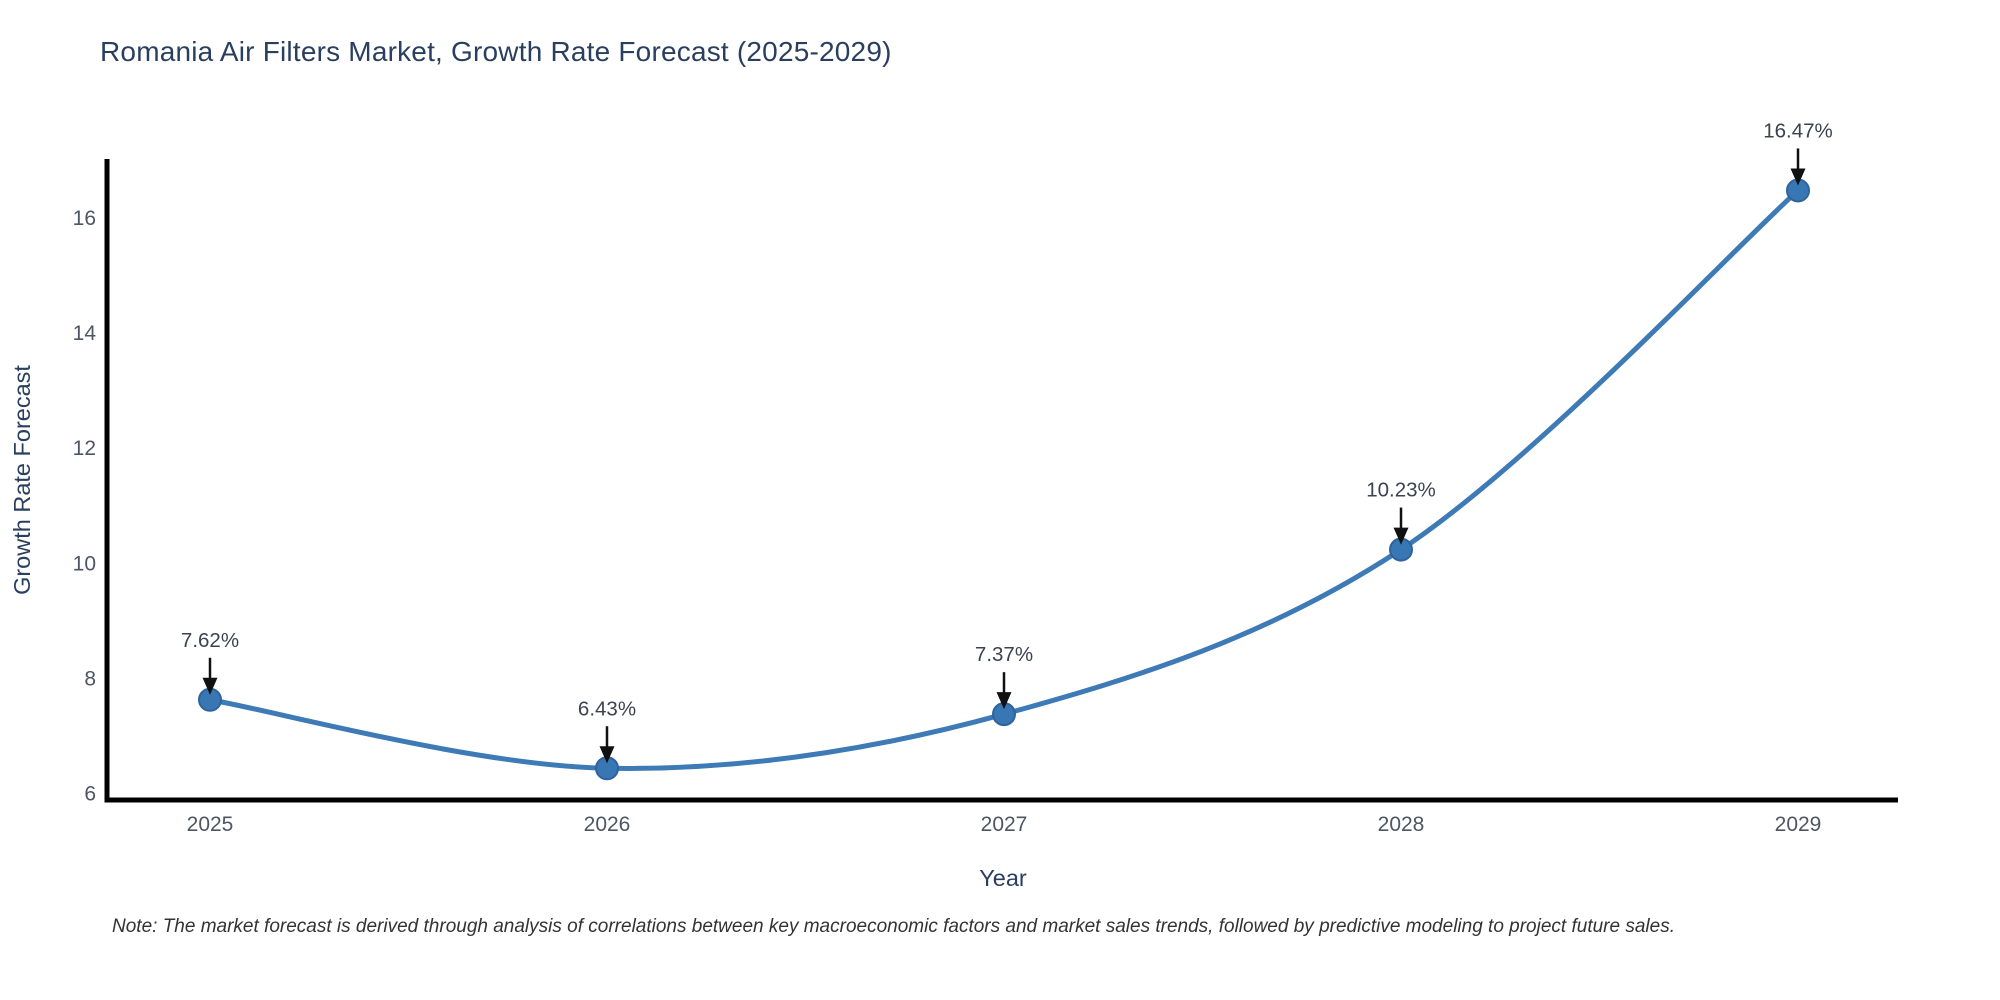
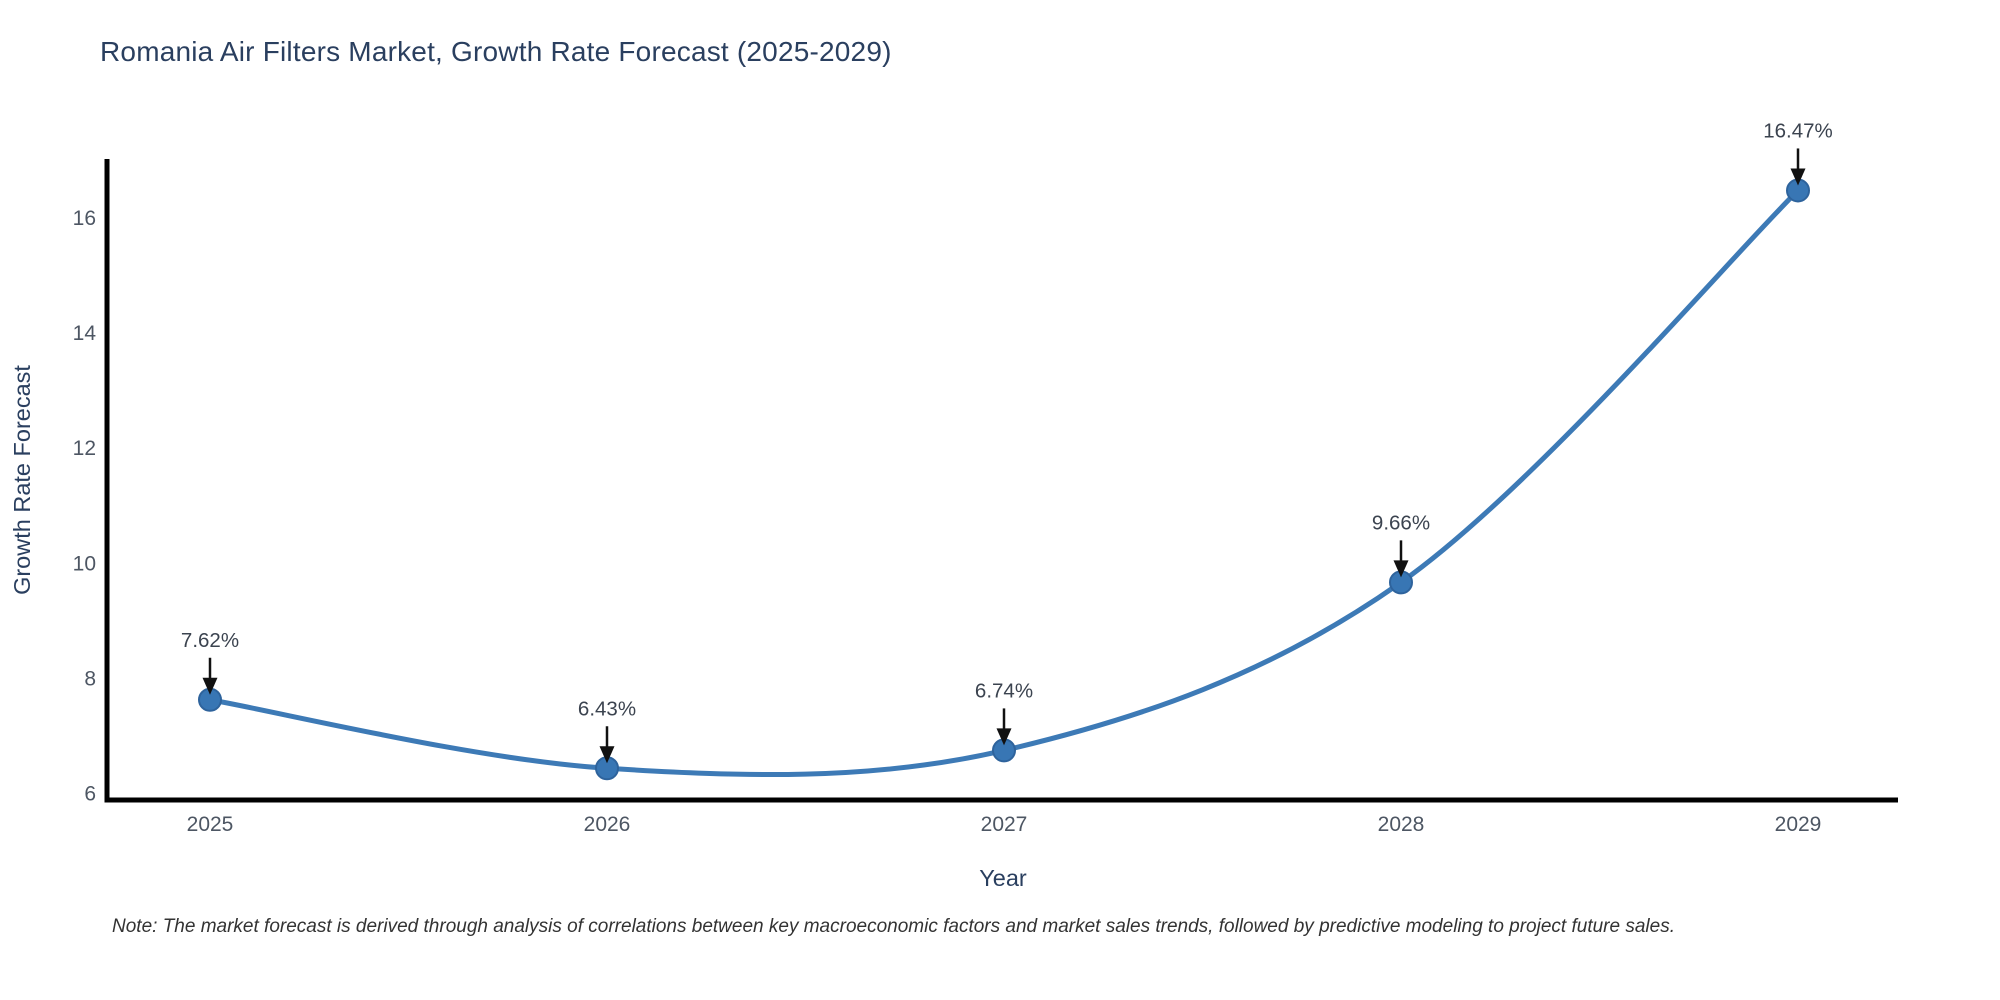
2027: 7.37% -> 6.74%
2028: 10.23% -> 9.66%
